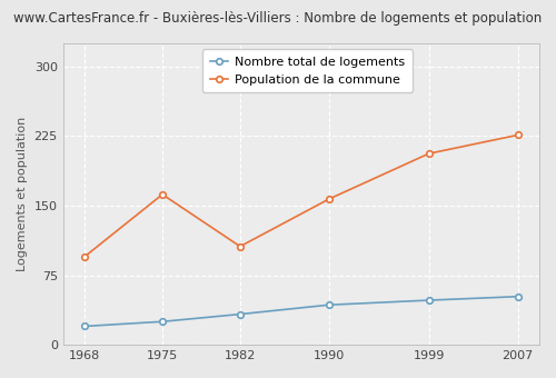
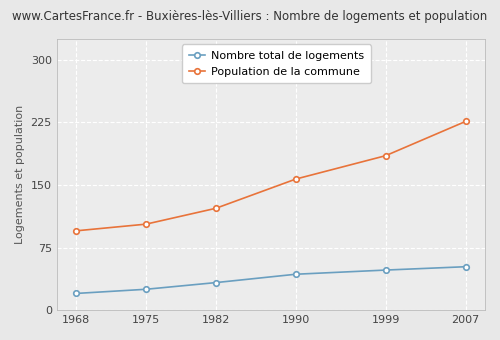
Population de la commune/1975: 162 -> 103
Population de la commune/1982: 106 -> 122
Population de la commune/1999: 206 -> 185
